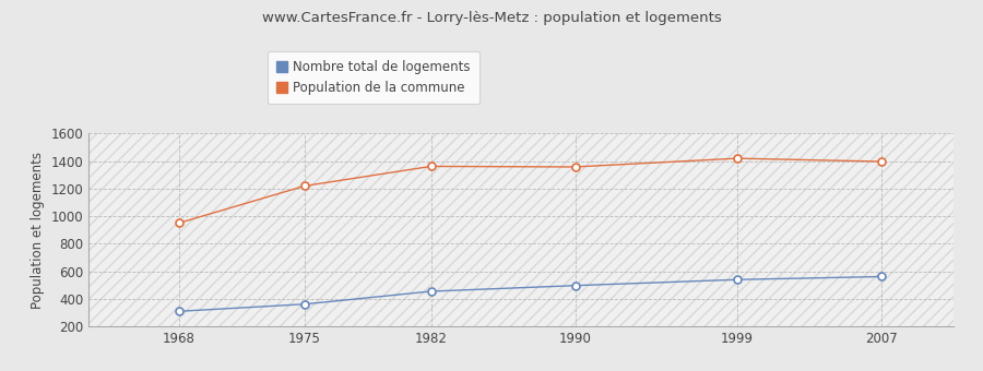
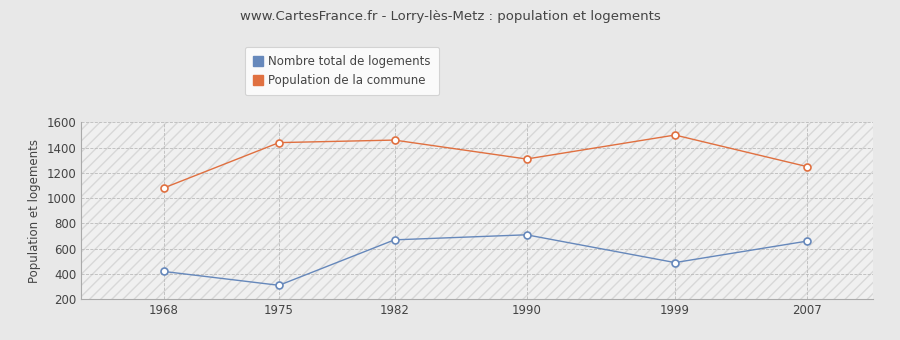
Nombre total de logements/1968: 310 -> 420
Population de la commune/1968: 950 -> 1080
Nombre total de logements/1975: 360 -> 310
Population de la commune/1975: 1220 -> 1440
Nombre total de logements/1982: 460 -> 670
Population de la commune/1982: 1360 -> 1460
Nombre total de logements/1990: 500 -> 710
Population de la commune/1990: 1360 -> 1310
Nombre total de logements/1999: 540 -> 490
Population de la commune/1999: 1420 -> 1500
Nombre total de logements/2007: 560 -> 660
Population de la commune/2007: 1400 -> 1250
